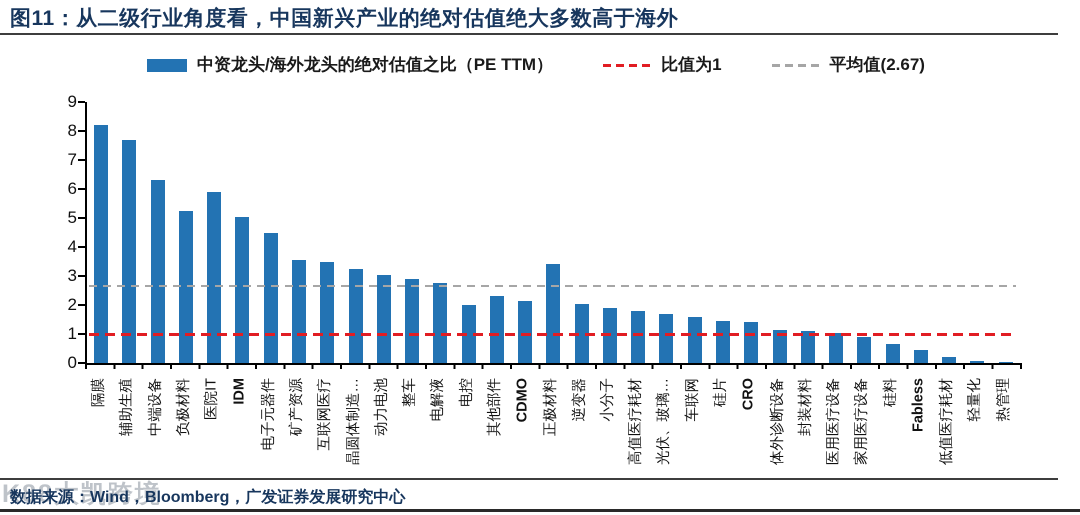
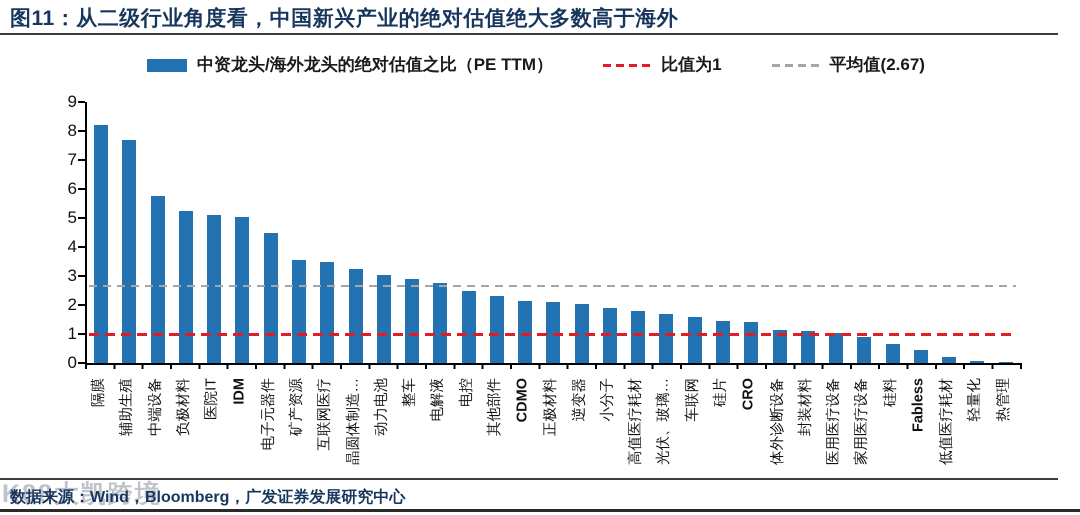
中端设备: 6.3 -> 5.8
医院IT: 5.9 -> 5.1
电控: 2.0 -> 2.5
正极材料: 3.4 -> 2.1
